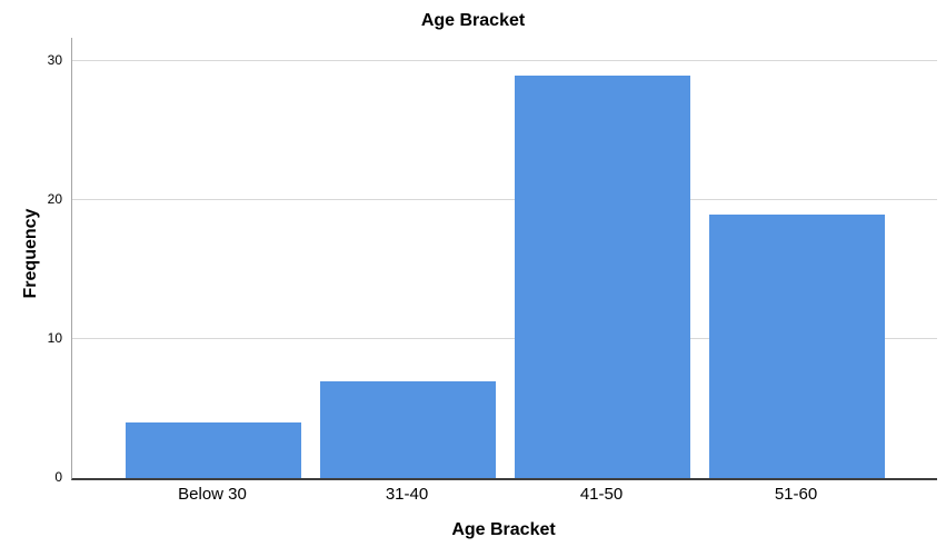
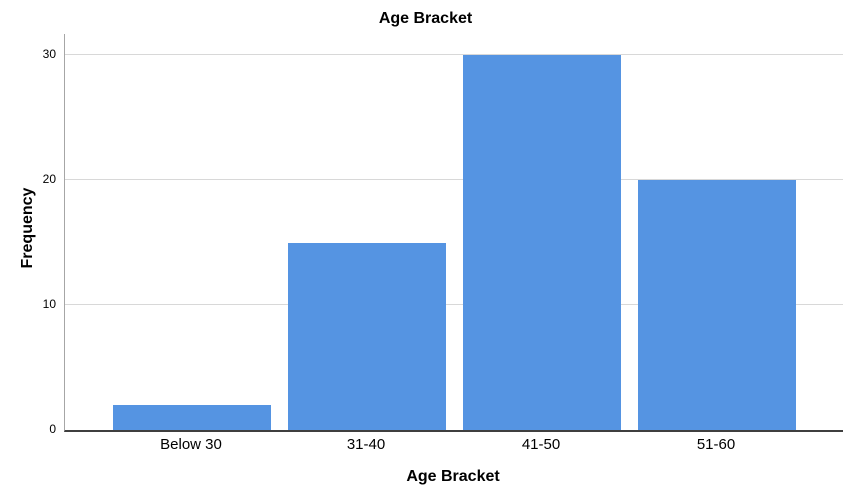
Below 30: 4 -> 2
31-40: 7 -> 15
41-50: 29 -> 30
51-60: 19 -> 20
